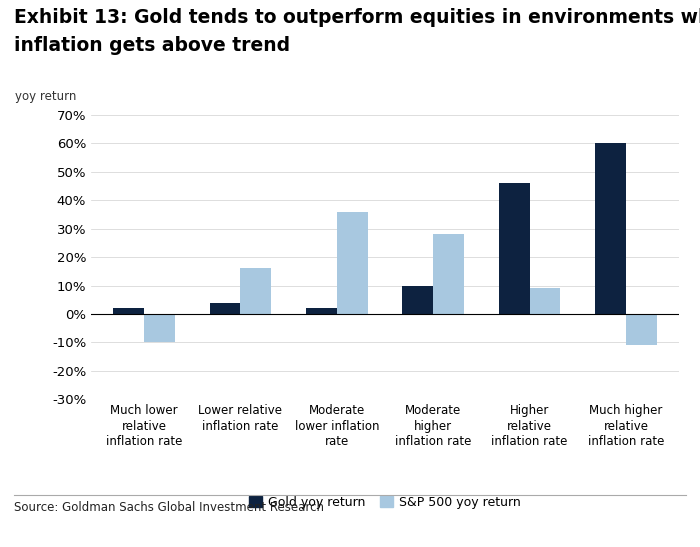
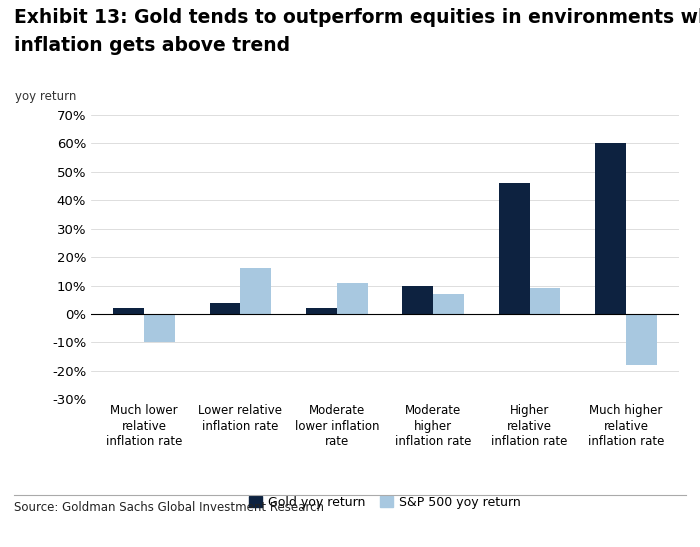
S&P 500 yoy return/Moderate lower inflation rate: 36% -> 11%
S&P 500 yoy return/Moderate higher inflation rate: 28% -> 7%
S&P 500 yoy return/Much higher relative inflation rate: -11% -> -18%
